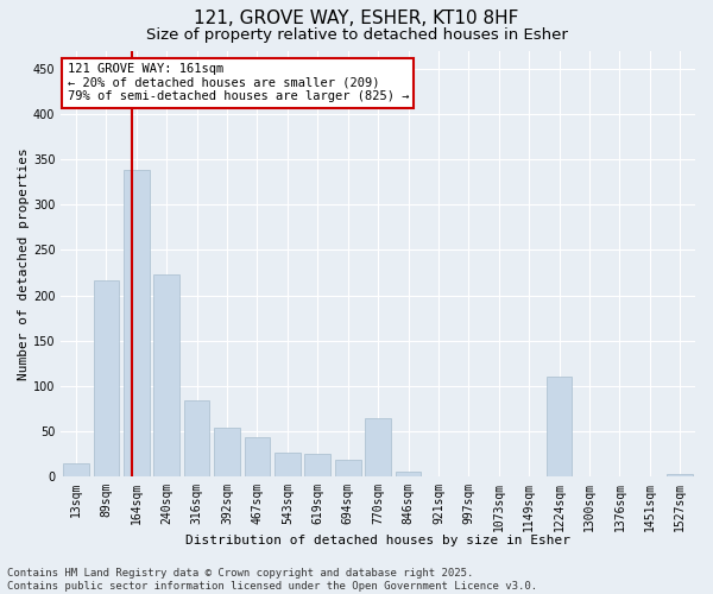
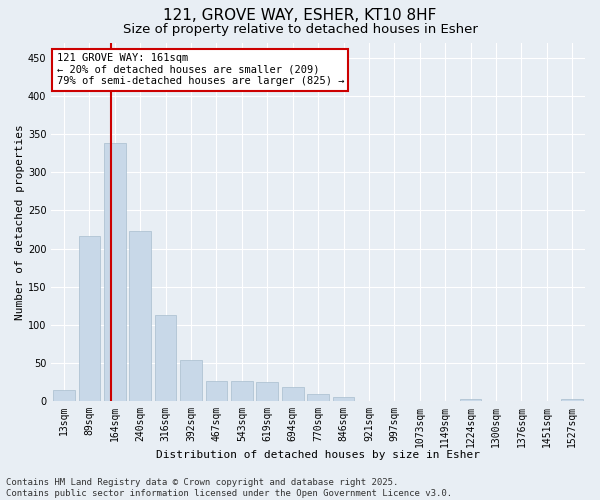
316sqm: 84 -> 113
467sqm: 44 -> 27
770sqm: 64 -> 10
1224sqm: 110 -> 3
